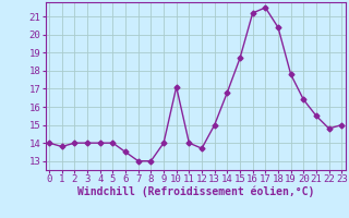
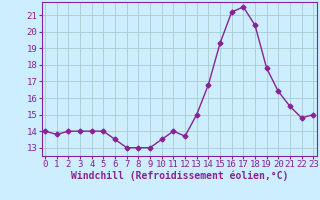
9: 14.0 -> 13.0
10: 17.1 -> 13.5
15: 18.7 -> 19.3
